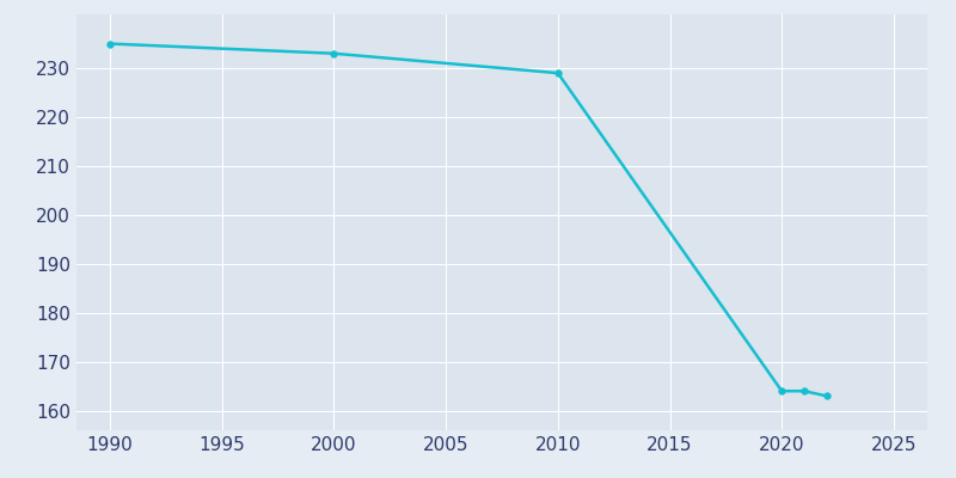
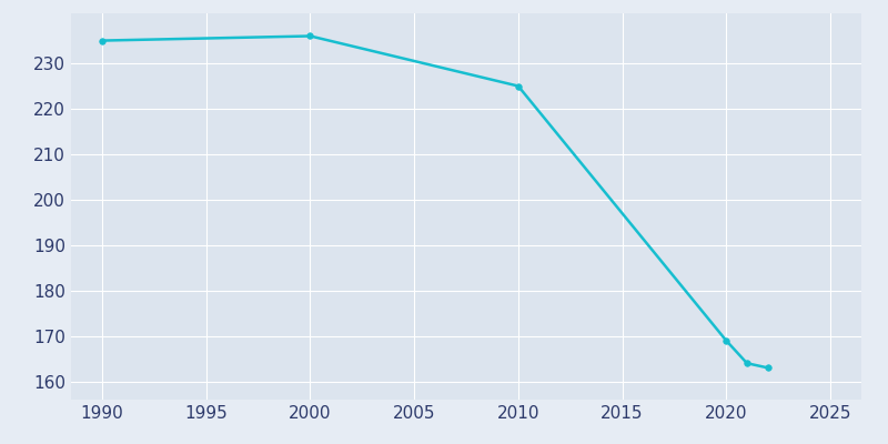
2000: 233 -> 236
2010: 229 -> 225
2020: 164 -> 169
